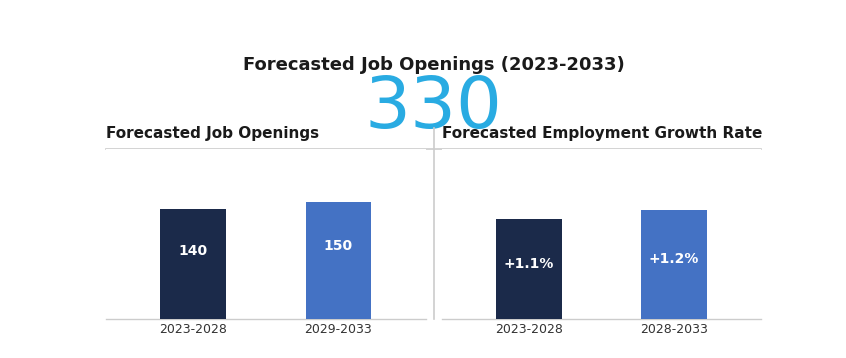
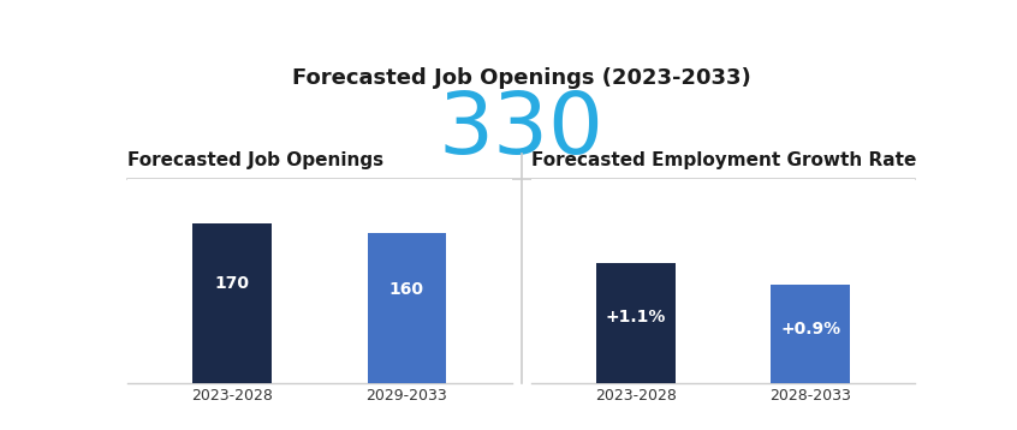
Forecasted Job Openings/2023-2028: 140 -> 170
Forecasted Job Openings/2029-2033: 150 -> 160
2028-2033: +1.2% -> +0.9%
